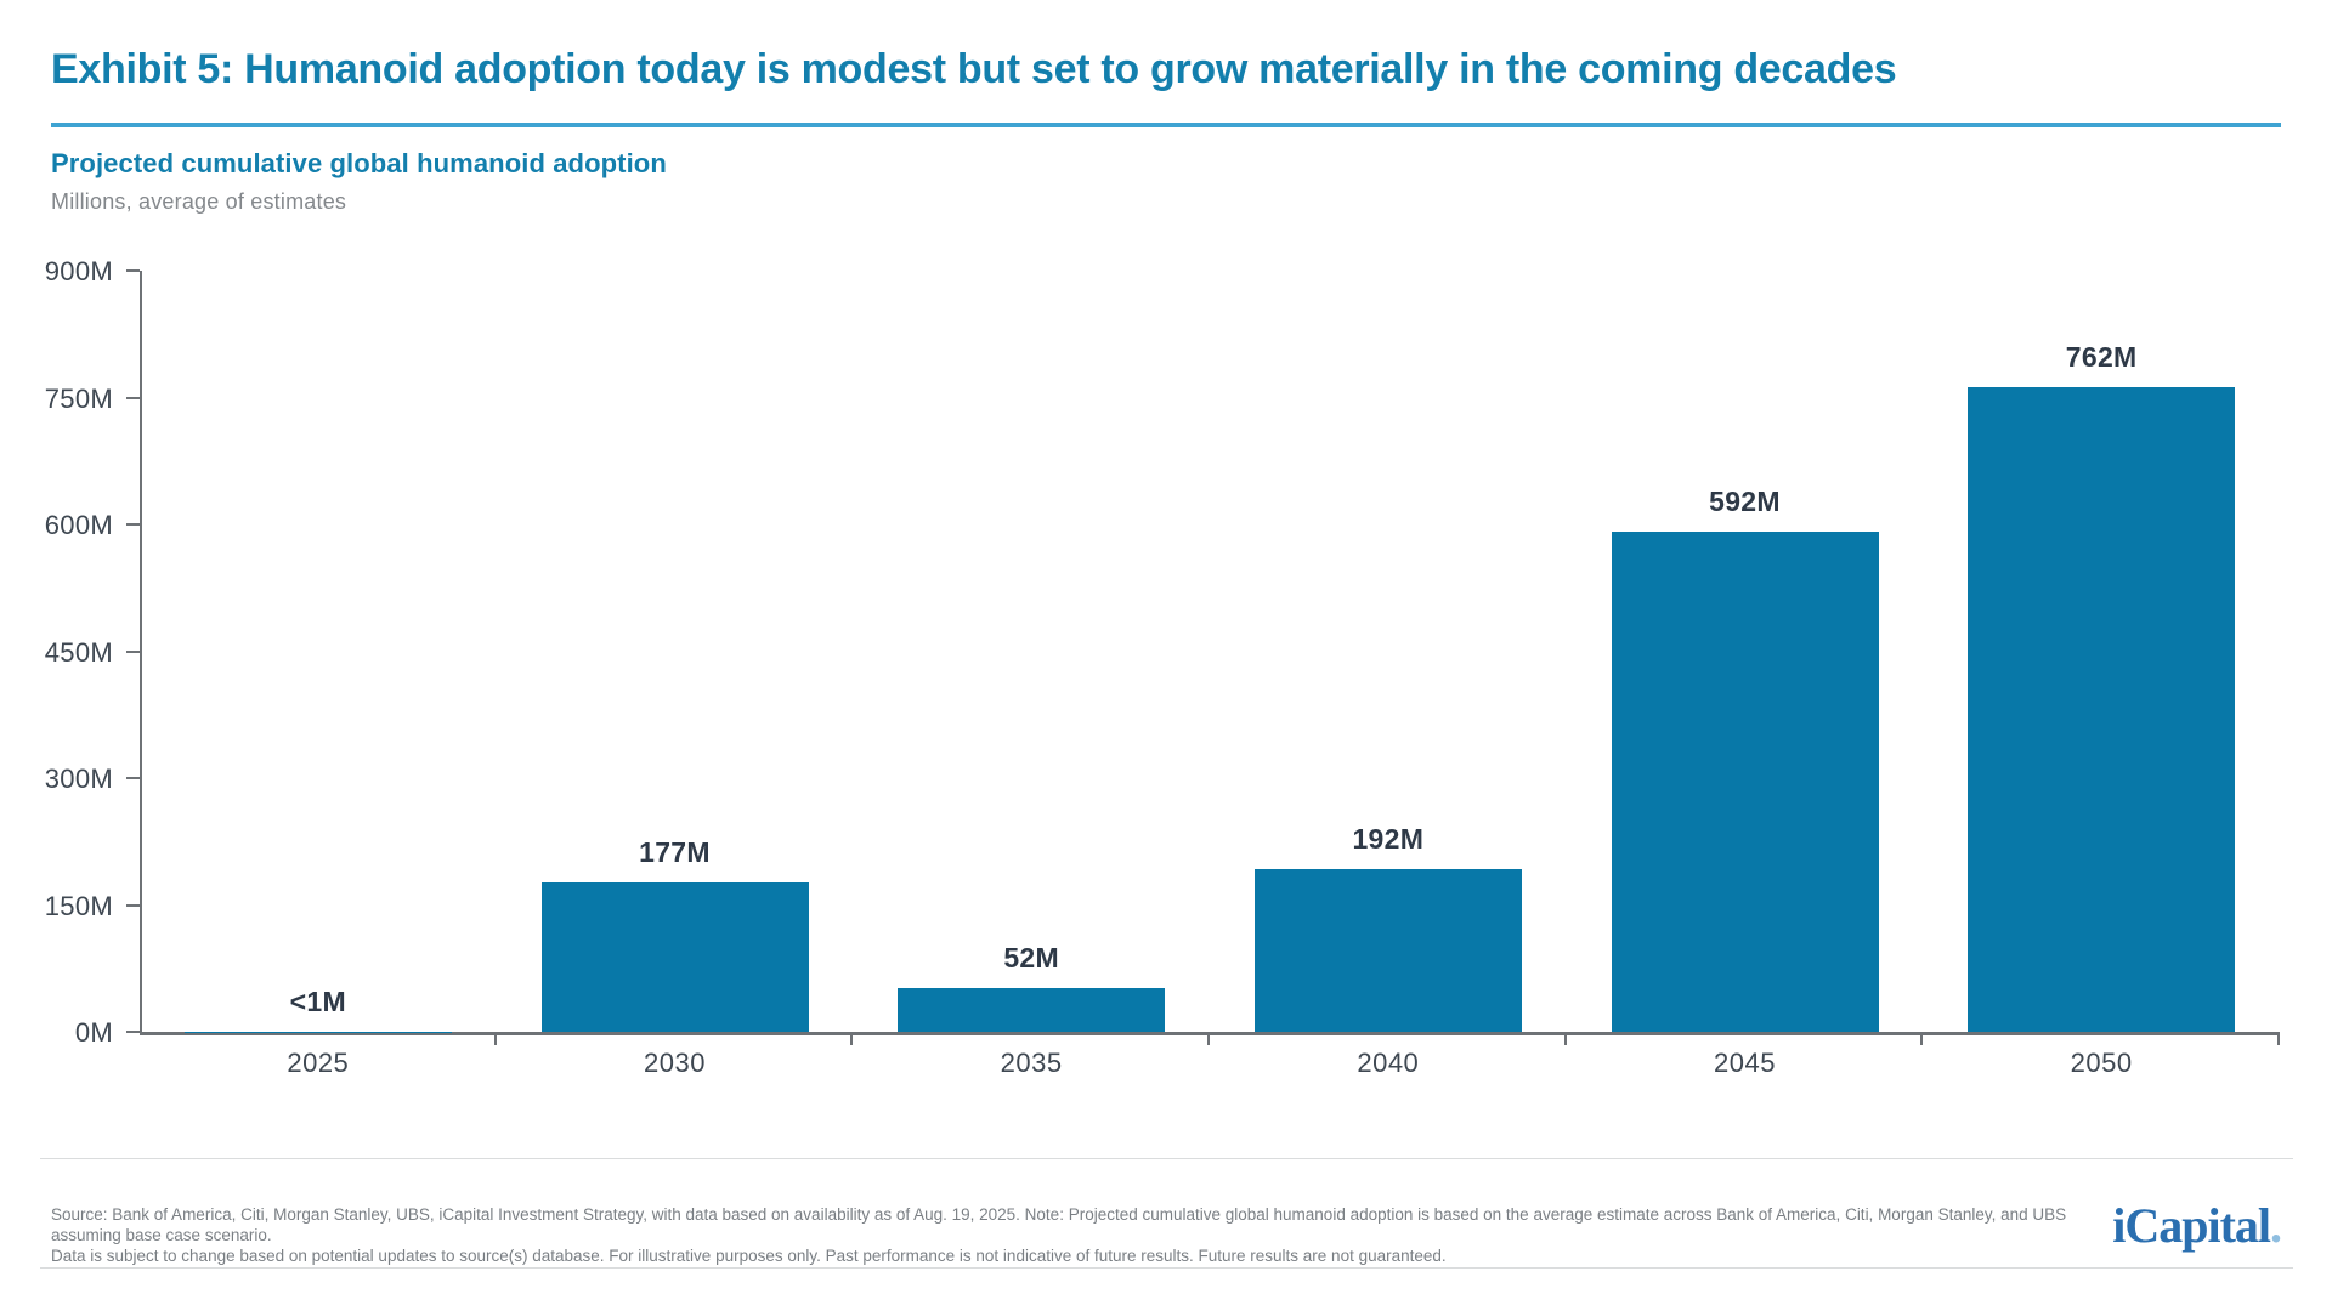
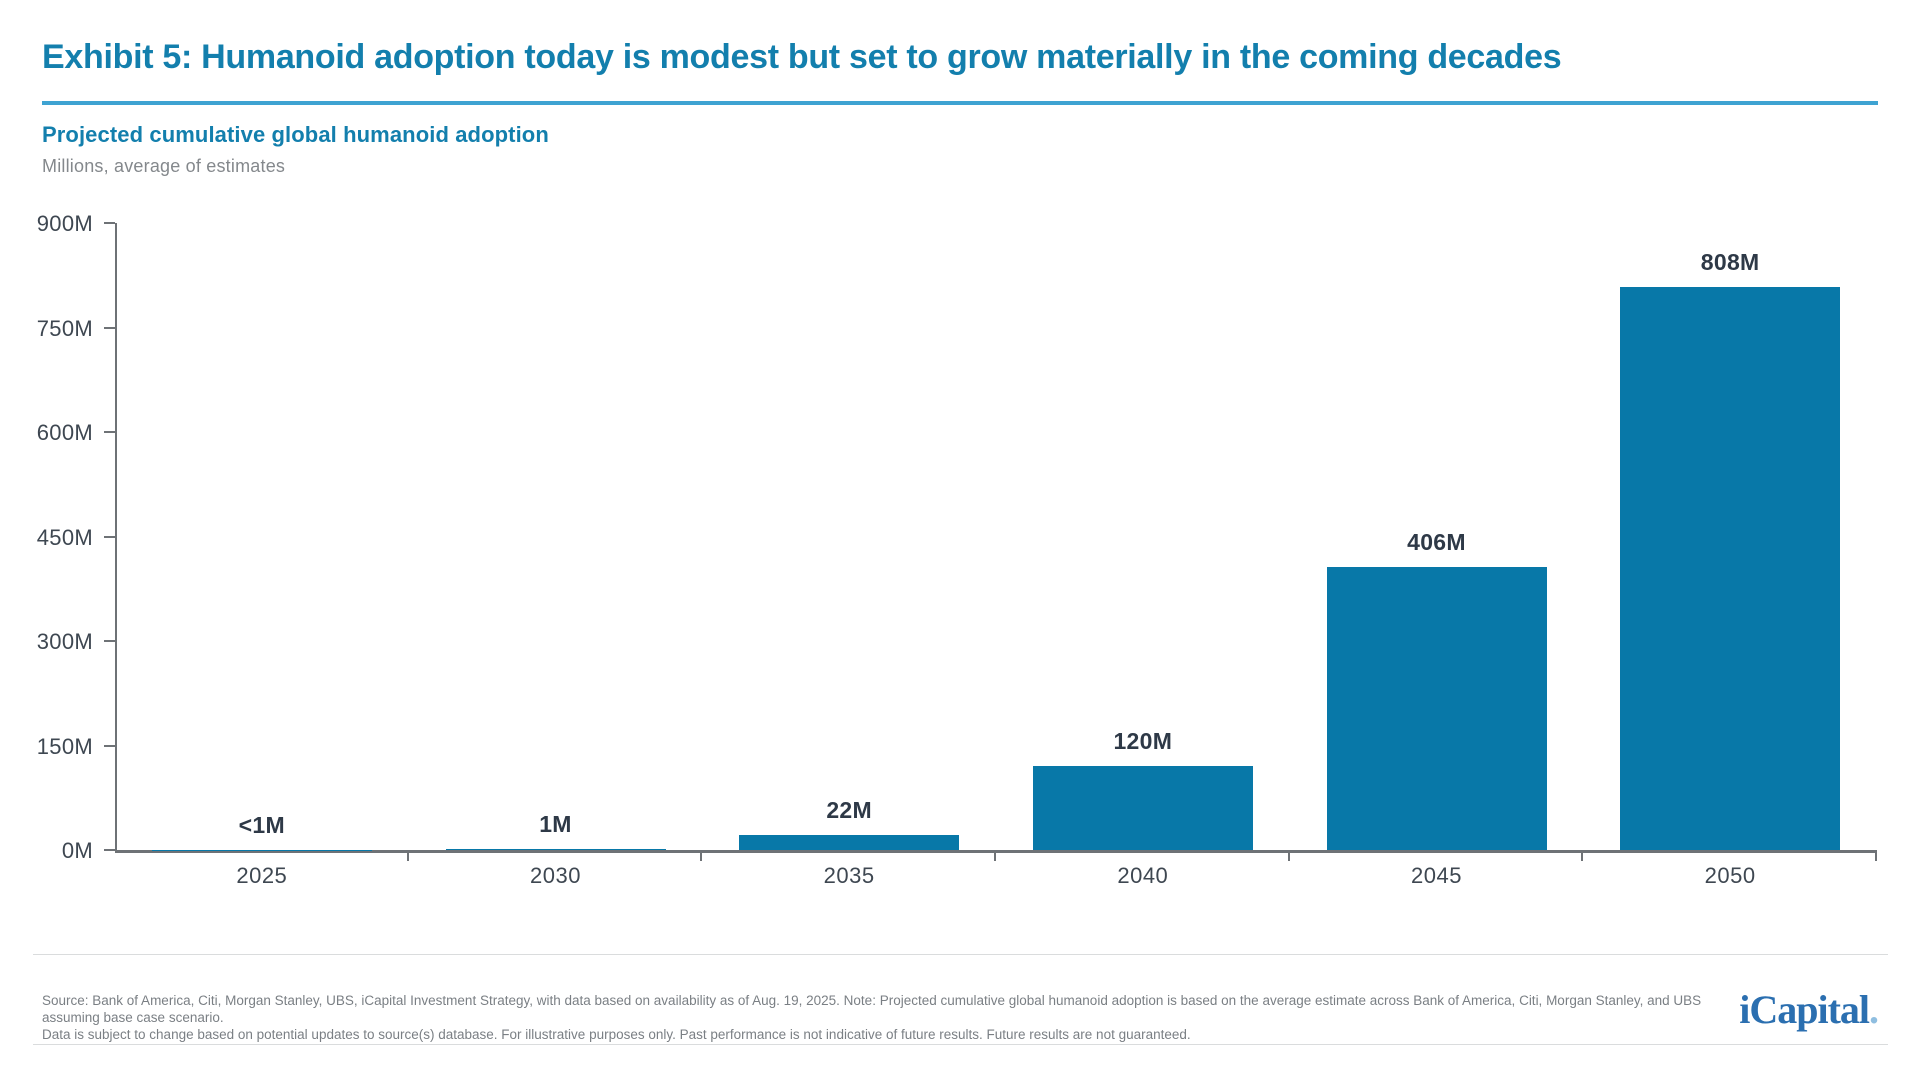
2030: 177M -> 1M
2035: 52M -> 22M
2040: 192M -> 120M
2045: 592M -> 406M
2050: 762M -> 808M
